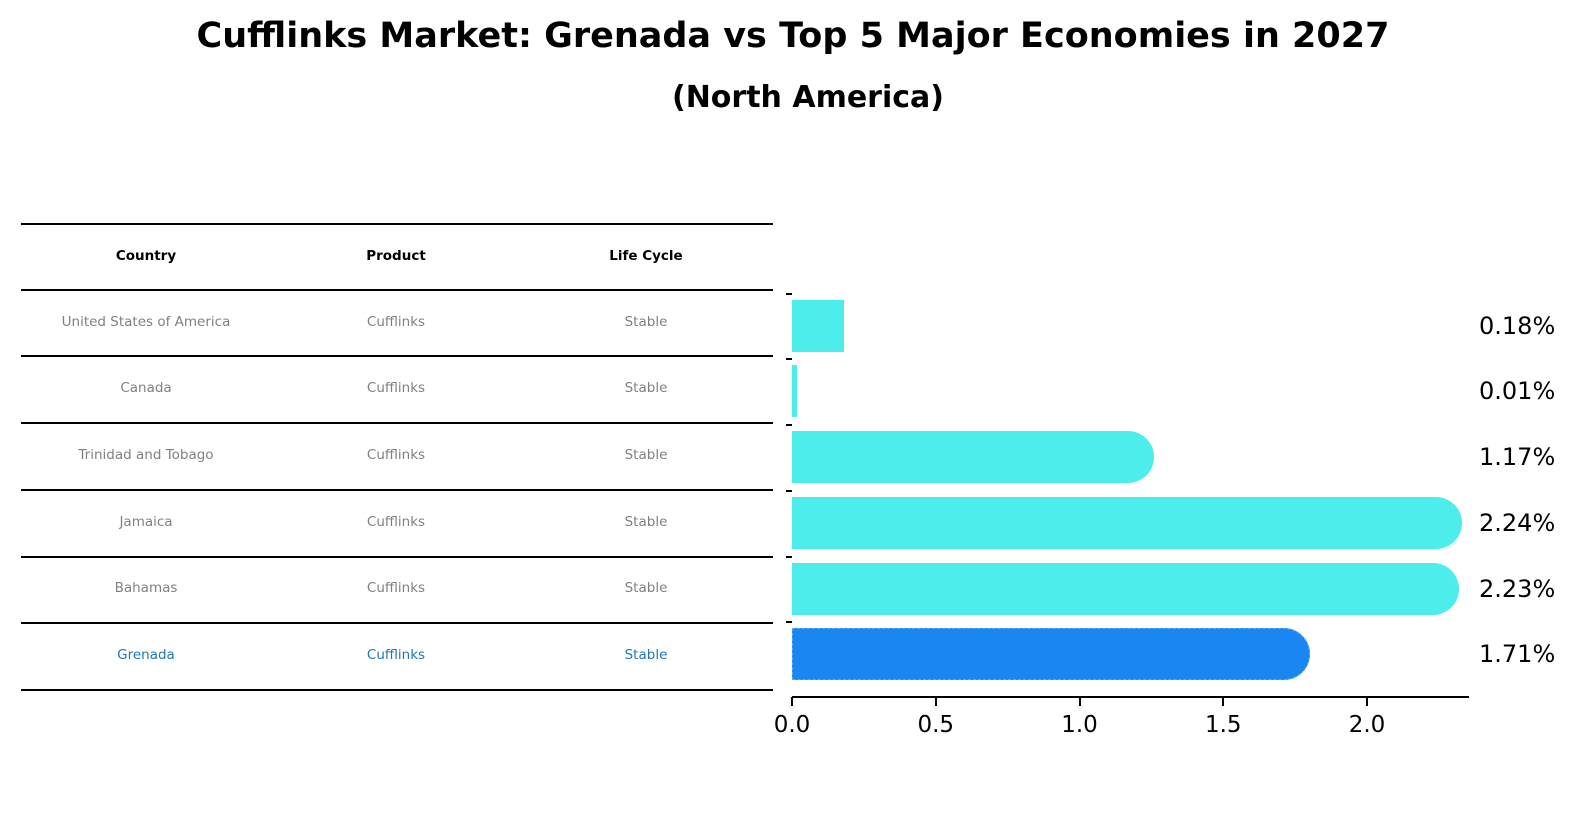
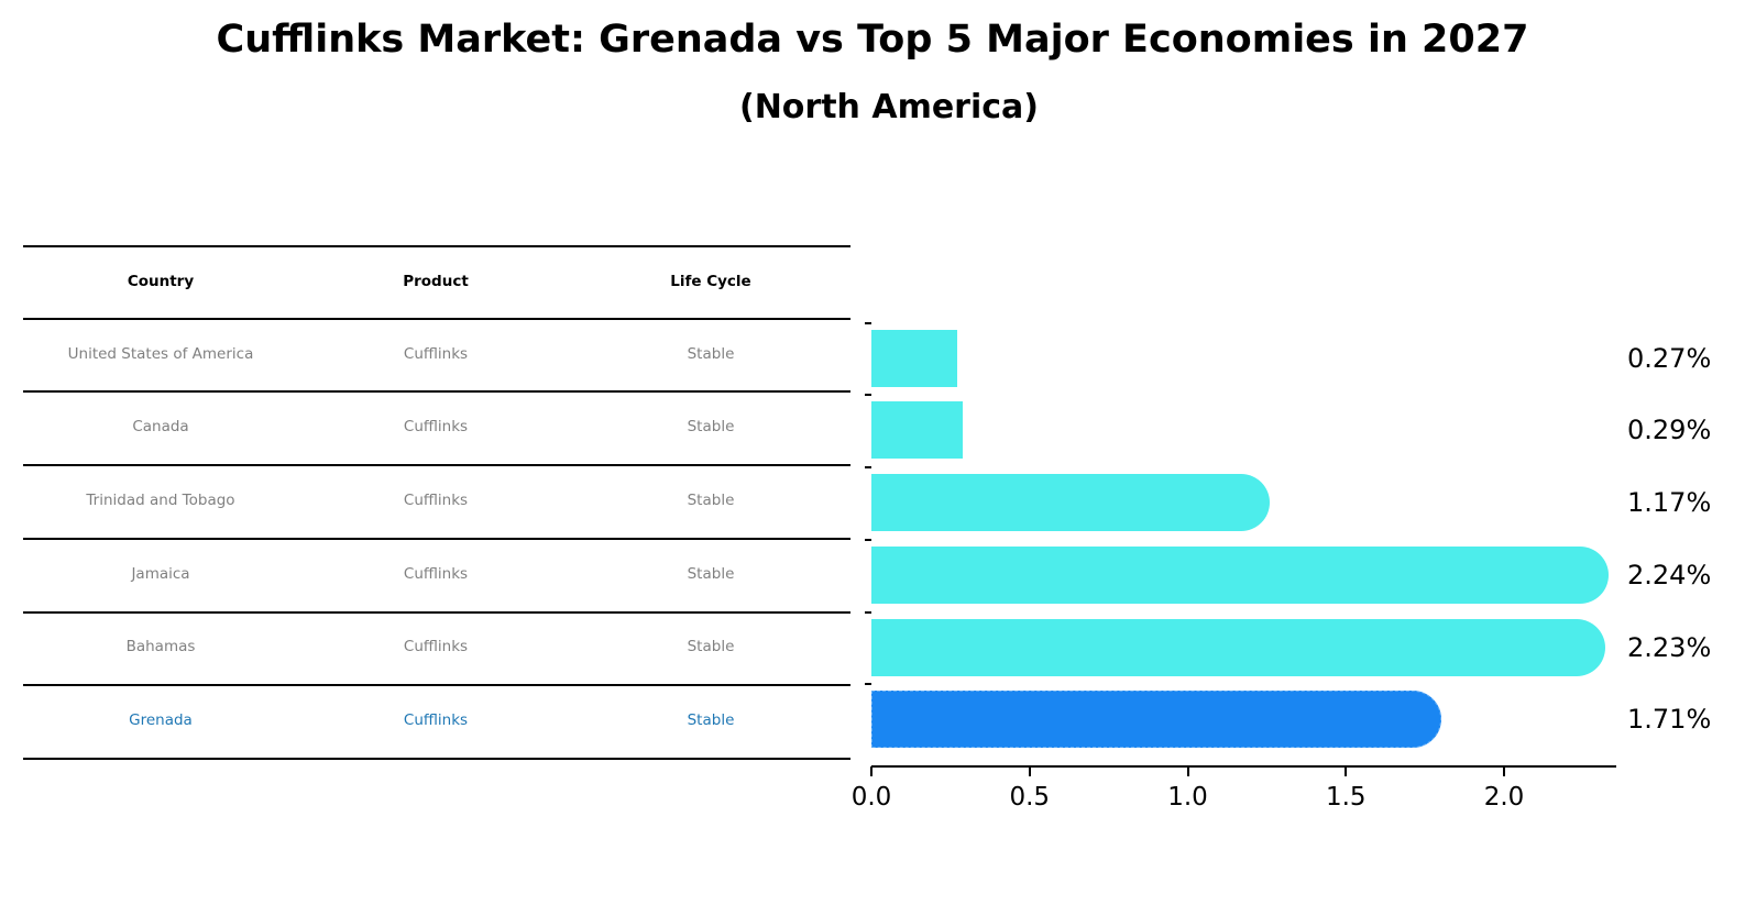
United States of America: 0.18% -> 0.27%
Canada: 0.01% -> 0.29%
